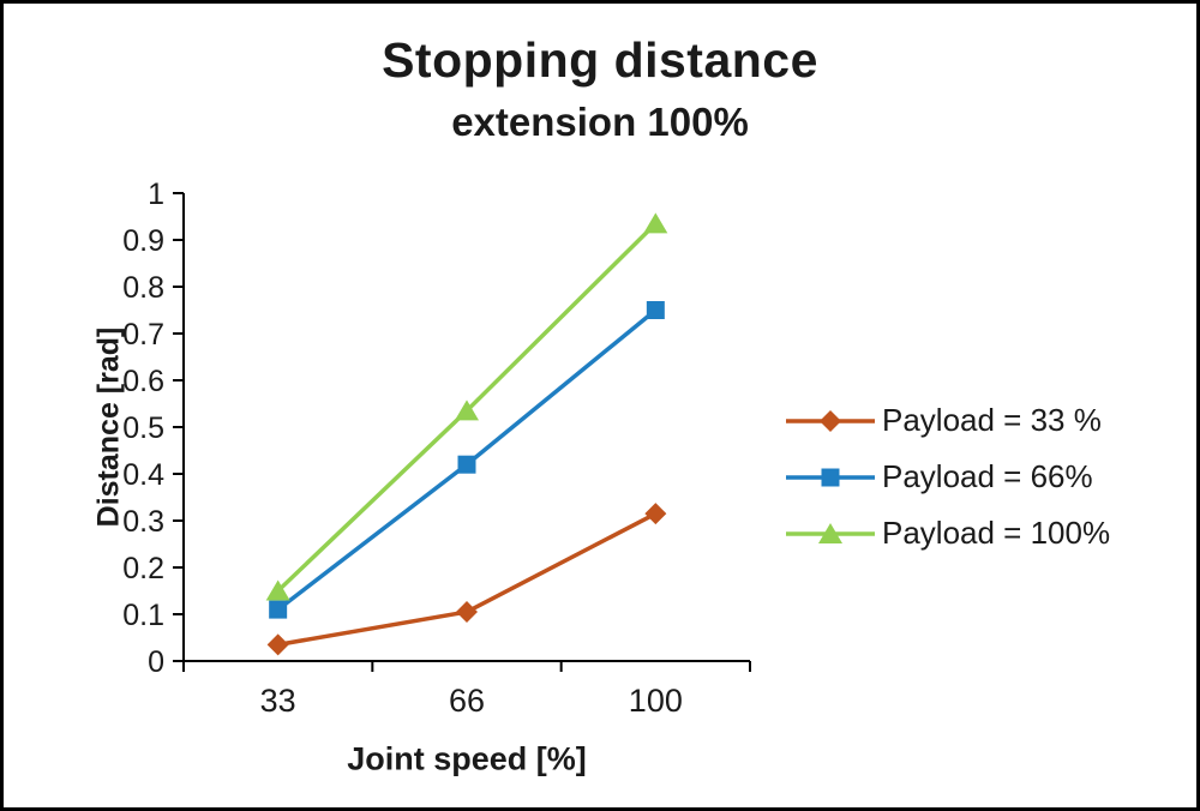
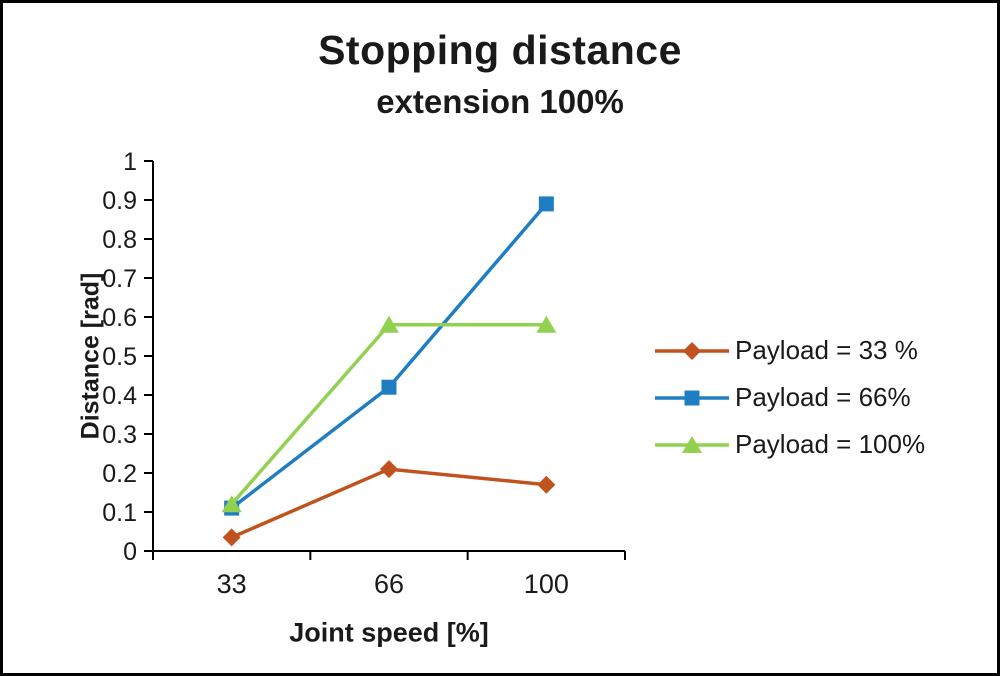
Payload = 100%/33: 0.15 -> 0.12
Payload = 33 %/66: 0.10 -> 0.21
Payload = 100%/66: 0.54 -> 0.58
Payload = 33 %/100: 0.32 -> 0.17
Payload = 66%/100: 0.75 -> 0.89
Payload = 100%/100: 0.94 -> 0.58
